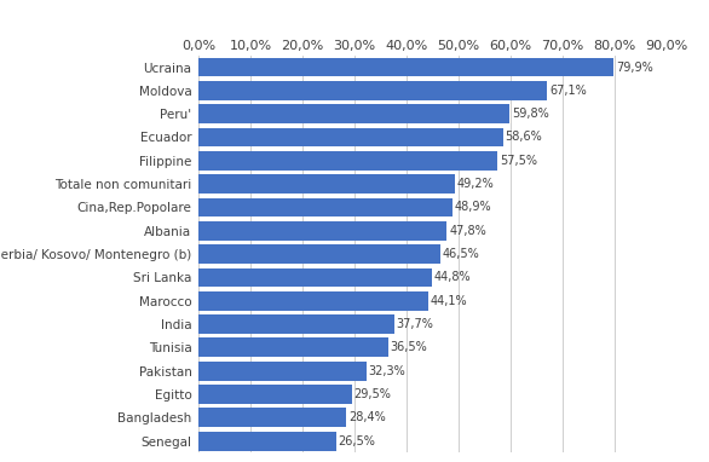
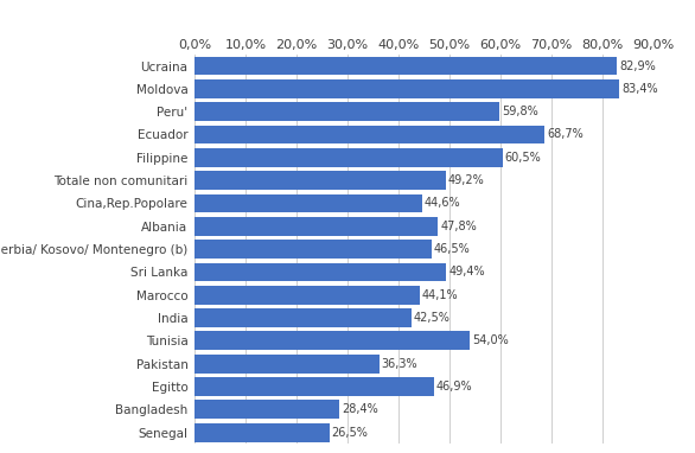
Ucraina: 79,9% -> 82,9%
Moldova: 67,1% -> 83,4%
Ecuador: 58,6% -> 68,7%
Filippine: 57,5% -> 60,5%
Cina,Rep.Popolare: 48,9% -> 44,6%
Sri Lanka: 44,8% -> 49,4%
India: 37,7% -> 42,5%
Tunisia: 36,5% -> 54,0%
Pakistan: 32,3% -> 36,3%
Egitto: 29,5% -> 46,9%
